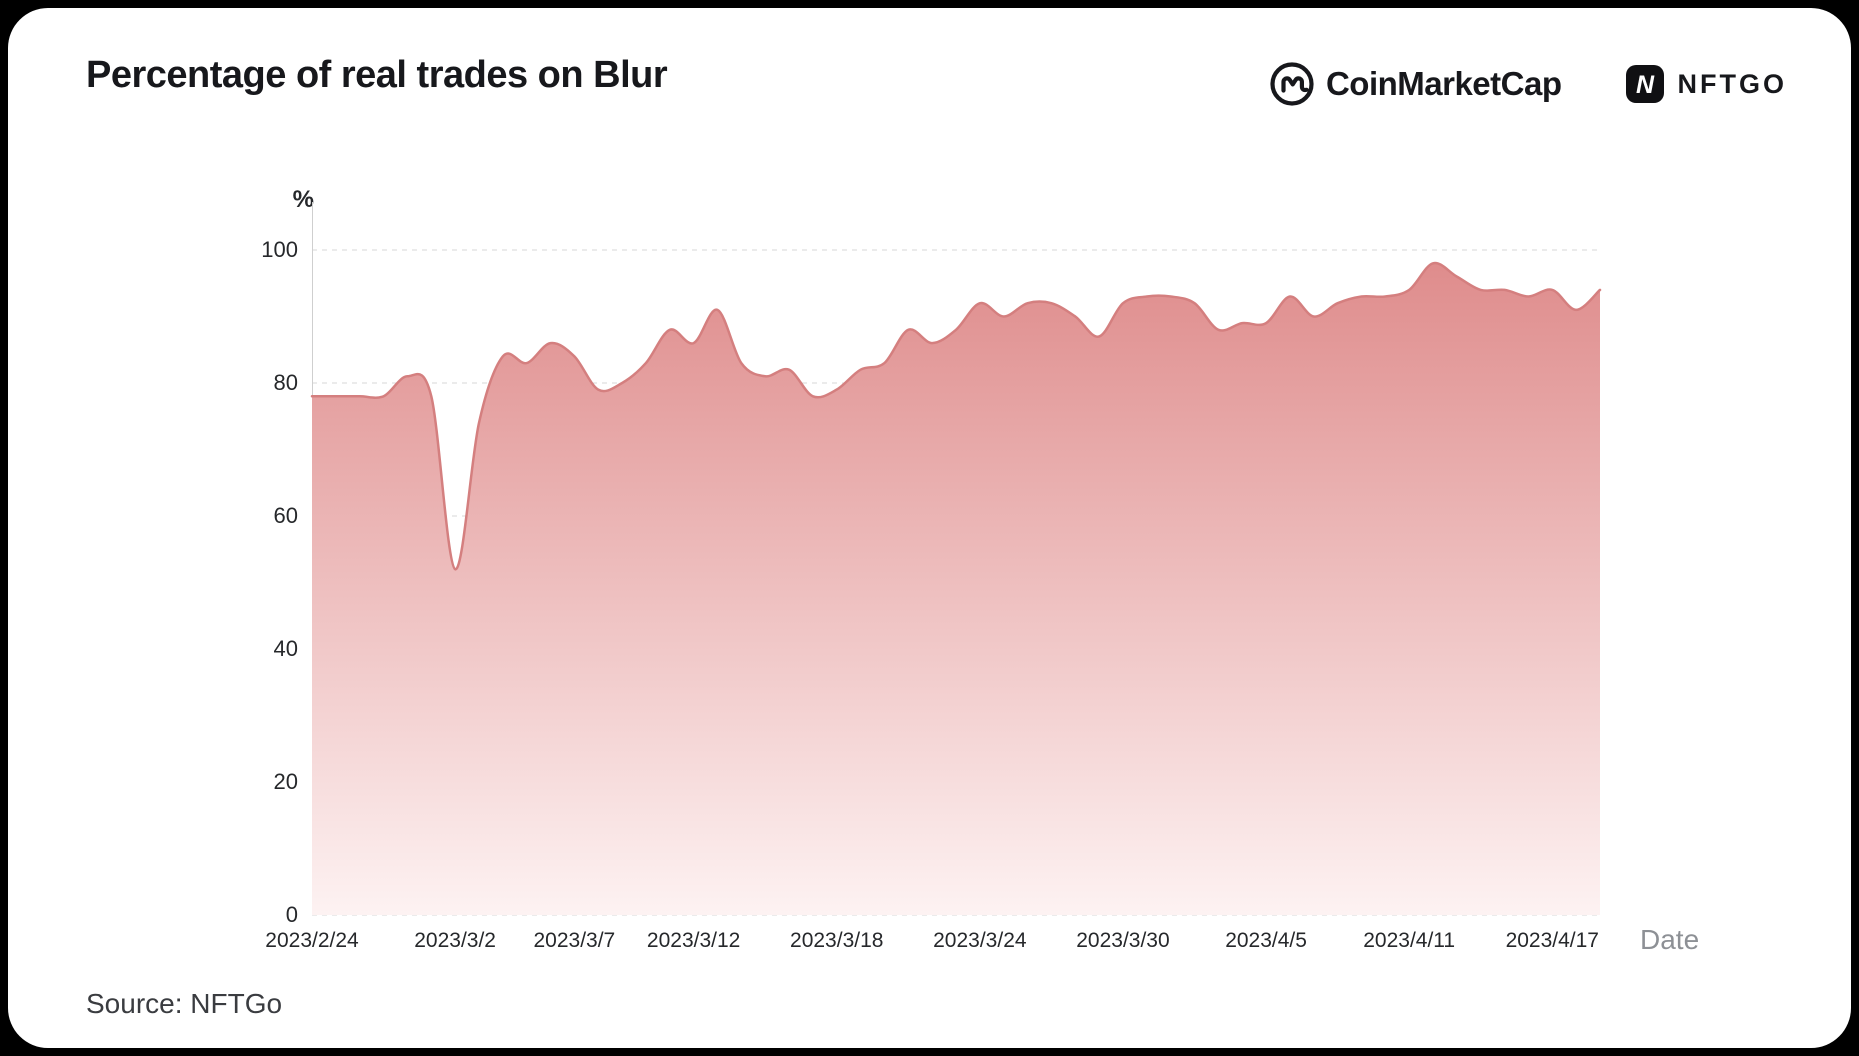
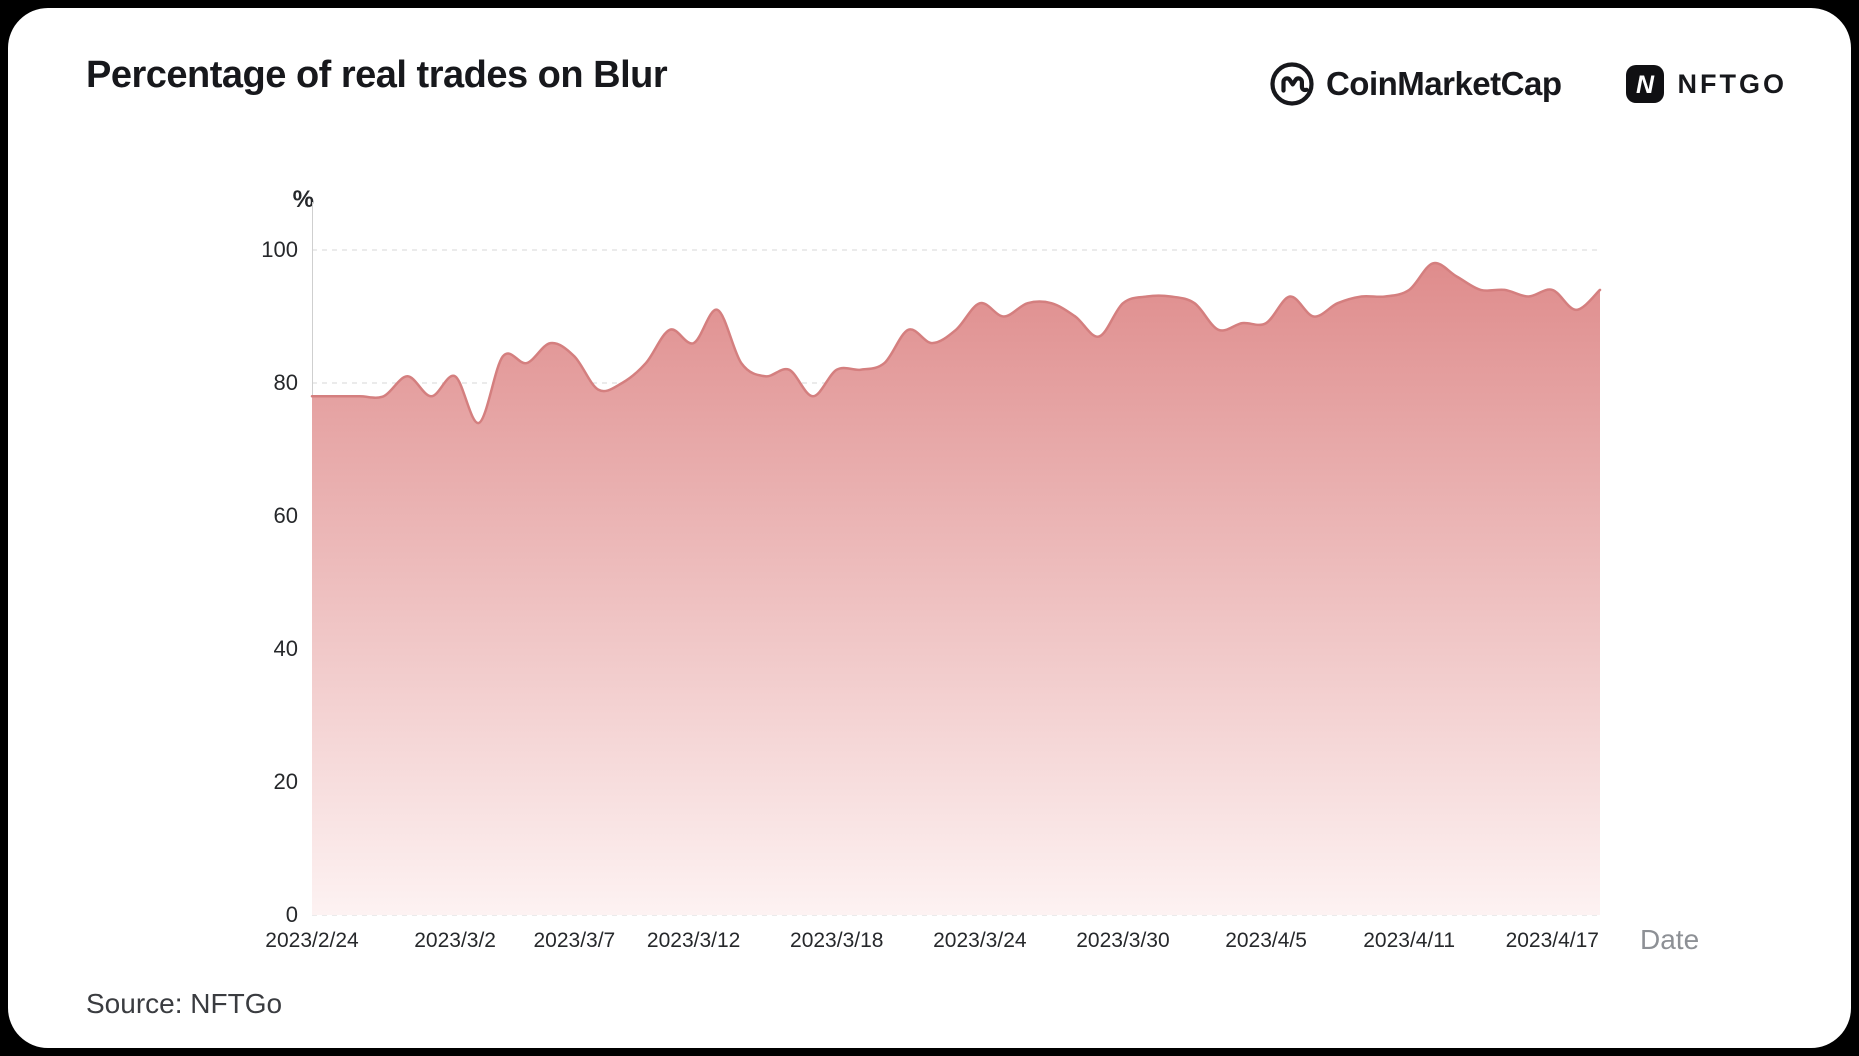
2023/3/2: 52 -> 81
2023/3/18: 79 -> 82
